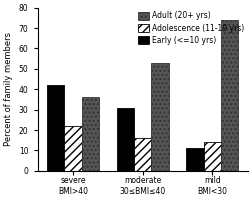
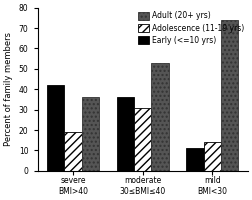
Adolescence (11-19 yrs)/severe BMI>40: 22 -> 19
Early (<=10 yrs)/moderate 30≤BMI≤40: 31 -> 36
Adolescence (11-19 yrs)/moderate 30≤BMI≤40: 16 -> 31
